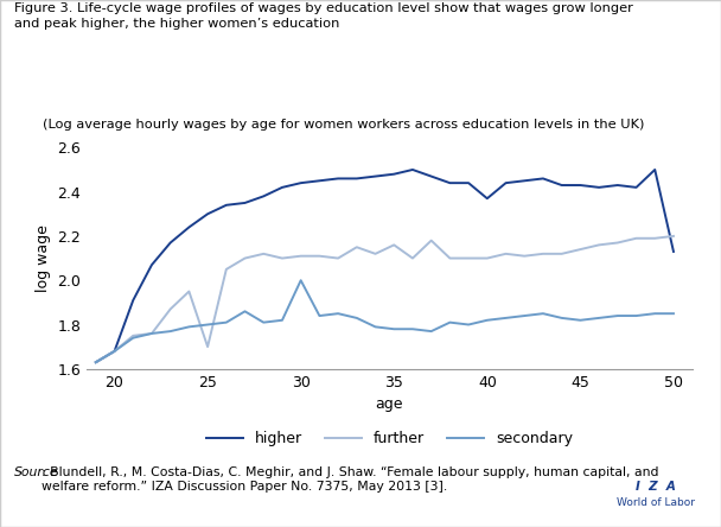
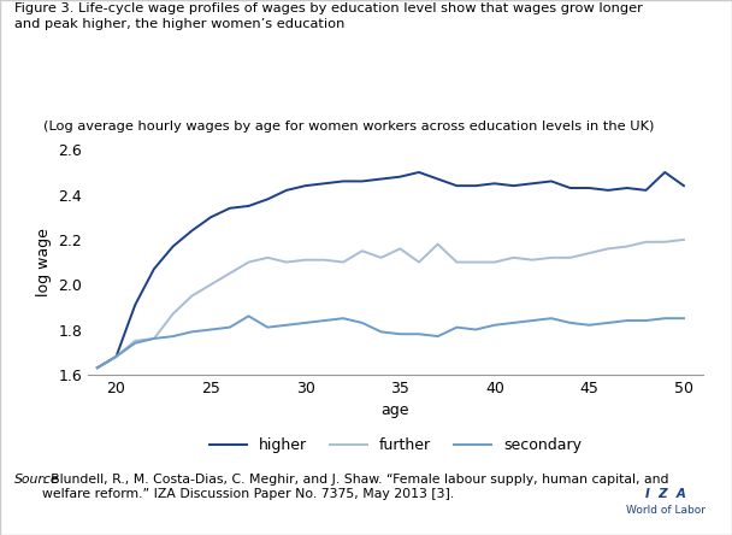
further/25: 1.70 -> 2.00
secondary/30: 2.00 -> 1.83
higher/40: 2.37 -> 2.45
higher/50: 2.13 -> 2.44
